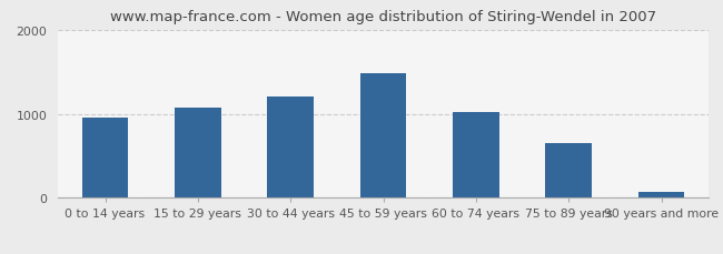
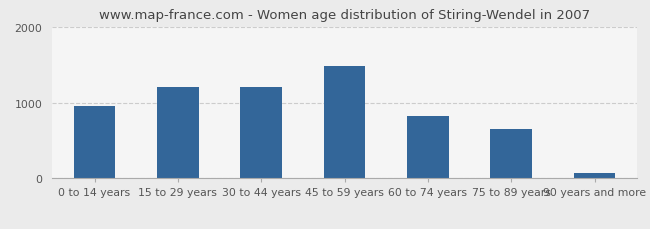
15 to 29 years: 1070 -> 1200
60 to 74 years: 1020 -> 820
